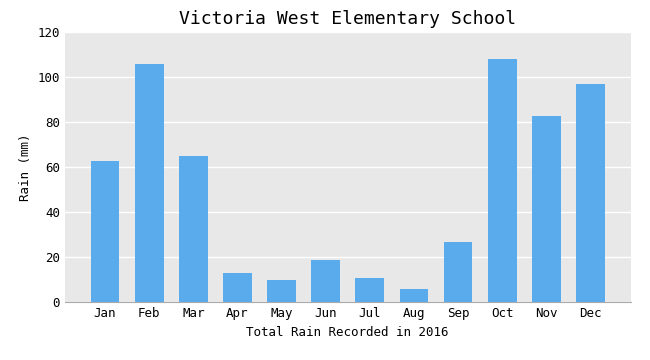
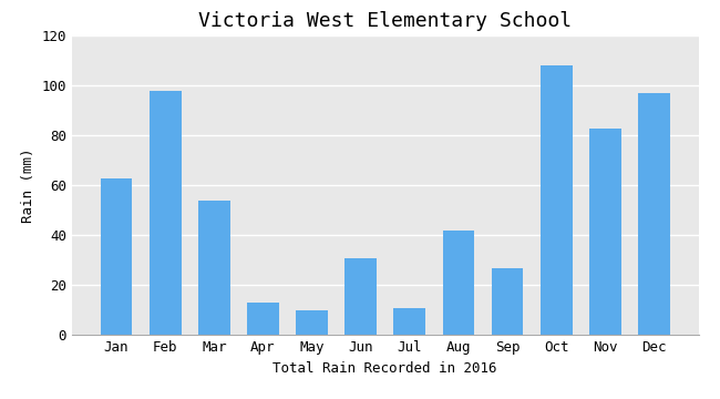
Feb: 106 -> 98
Mar: 65 -> 54
Jun: 19 -> 31
Aug: 6 -> 42
